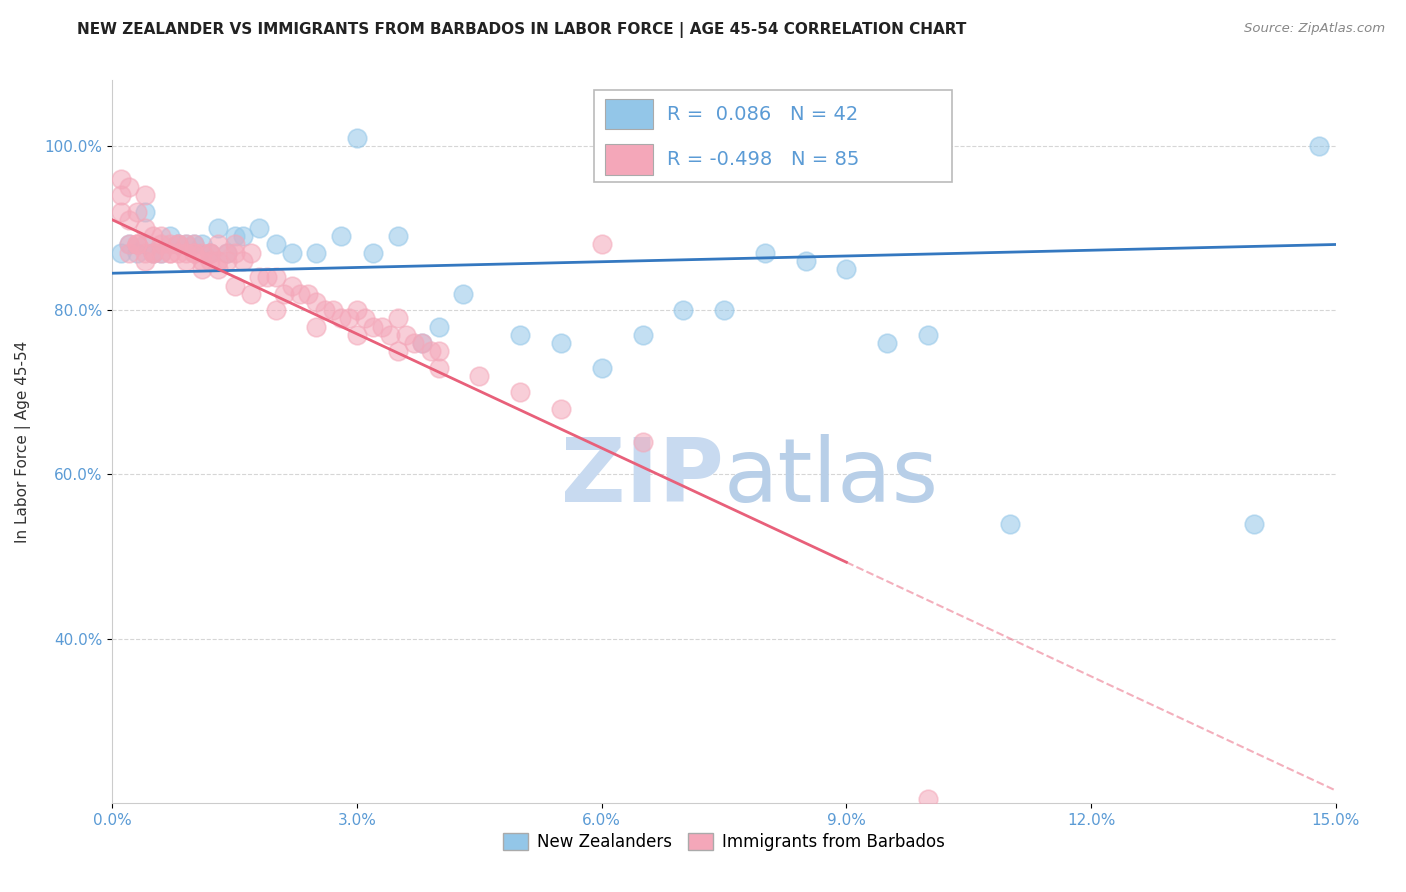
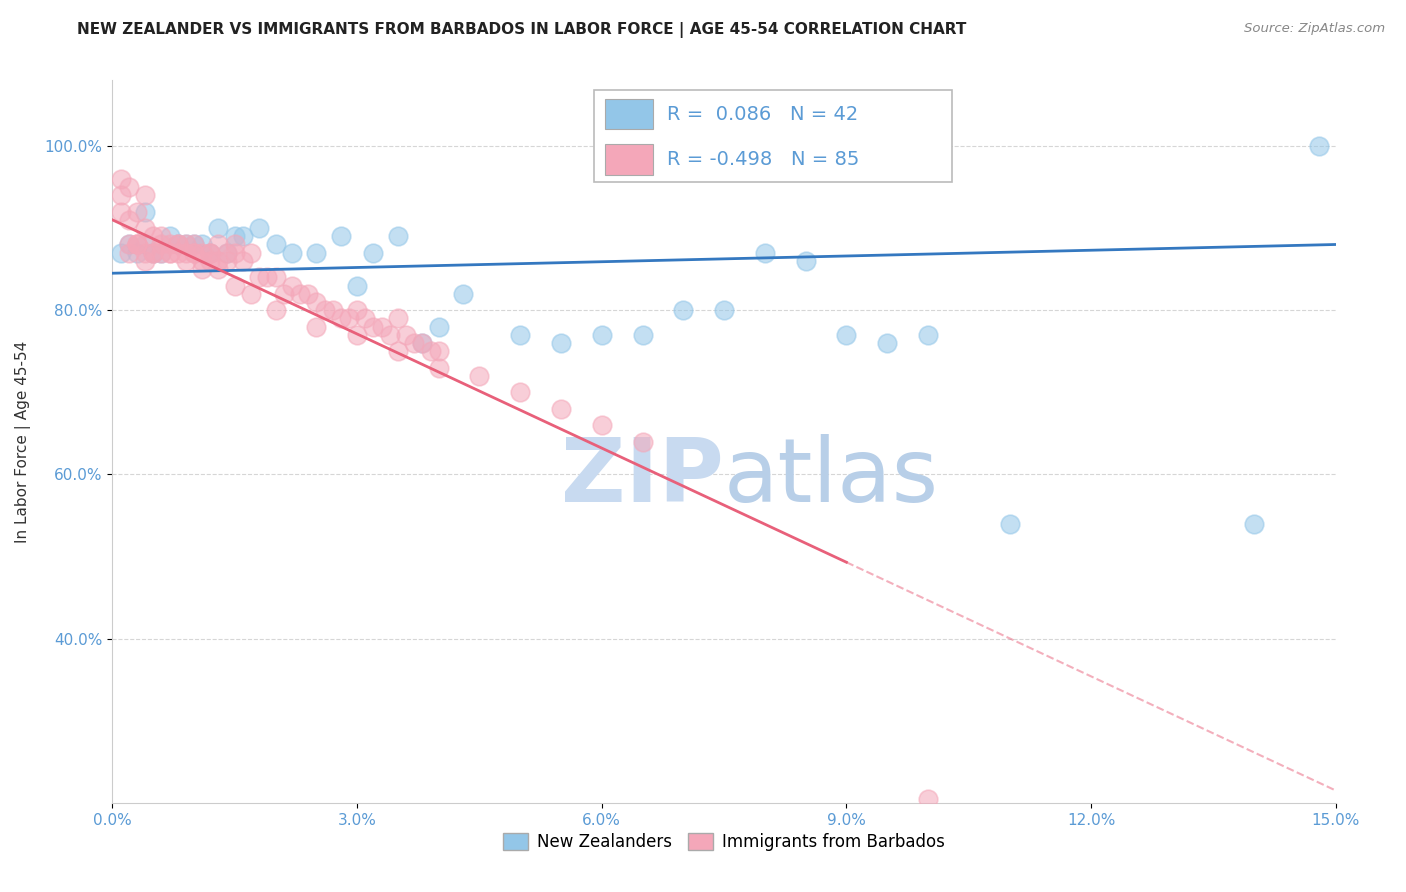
New Zealanders/3.0%: 101% -> 83%
New Zealanders/6.0%: 73% -> 77%
Immigrants from Barbados/6.0%: 88.0% -> 66.0%
New Zealanders/9.0%: 85% -> 77%
